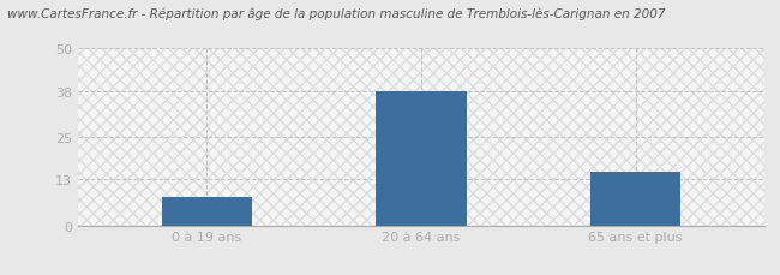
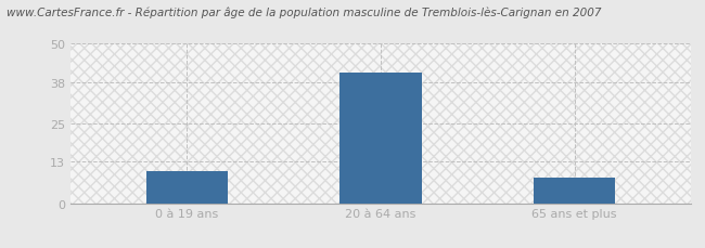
0 à 19 ans: 8 -> 10
20 à 64 ans: 38 -> 41
65 ans et plus: 15 -> 8
